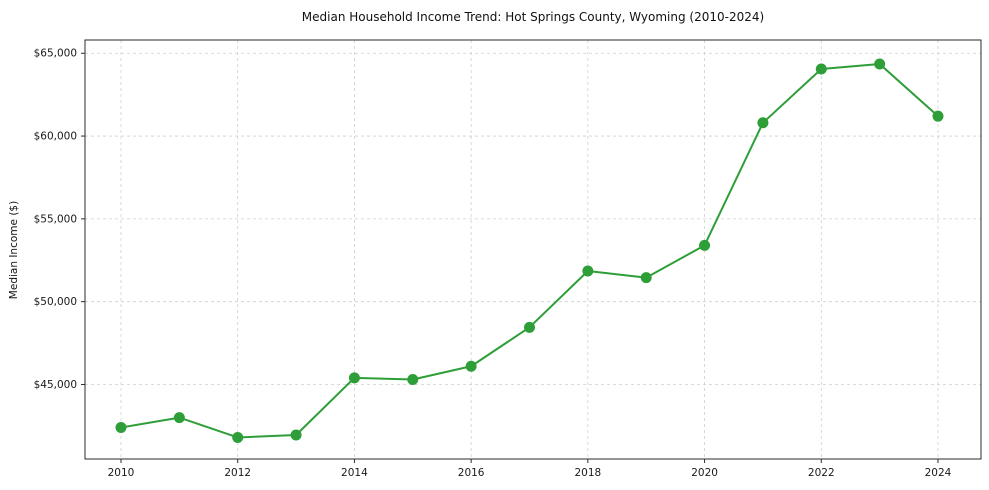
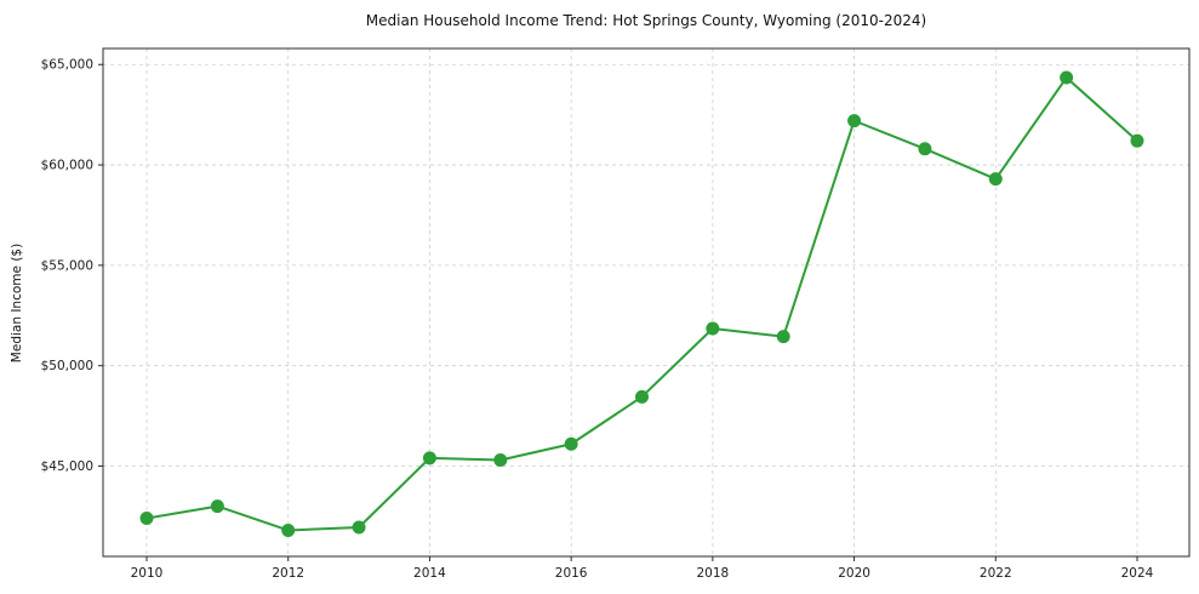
2020: $53400 -> $62200
2022: $64000 -> $59300
